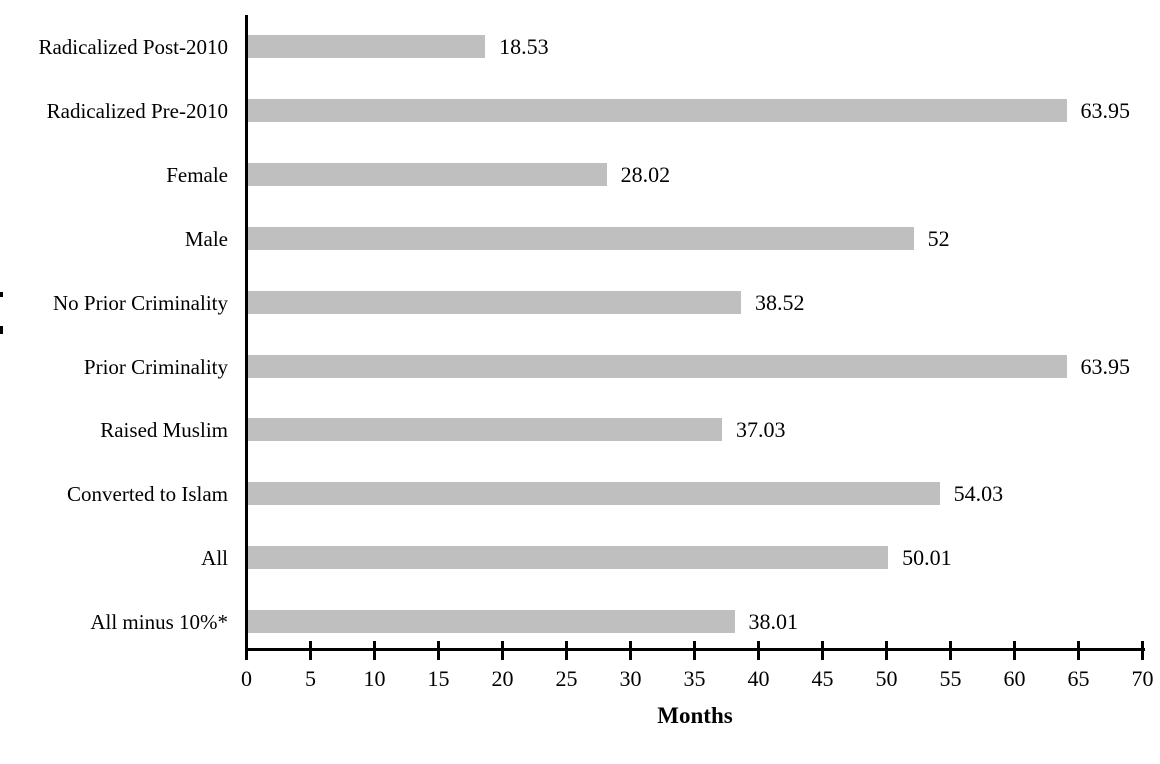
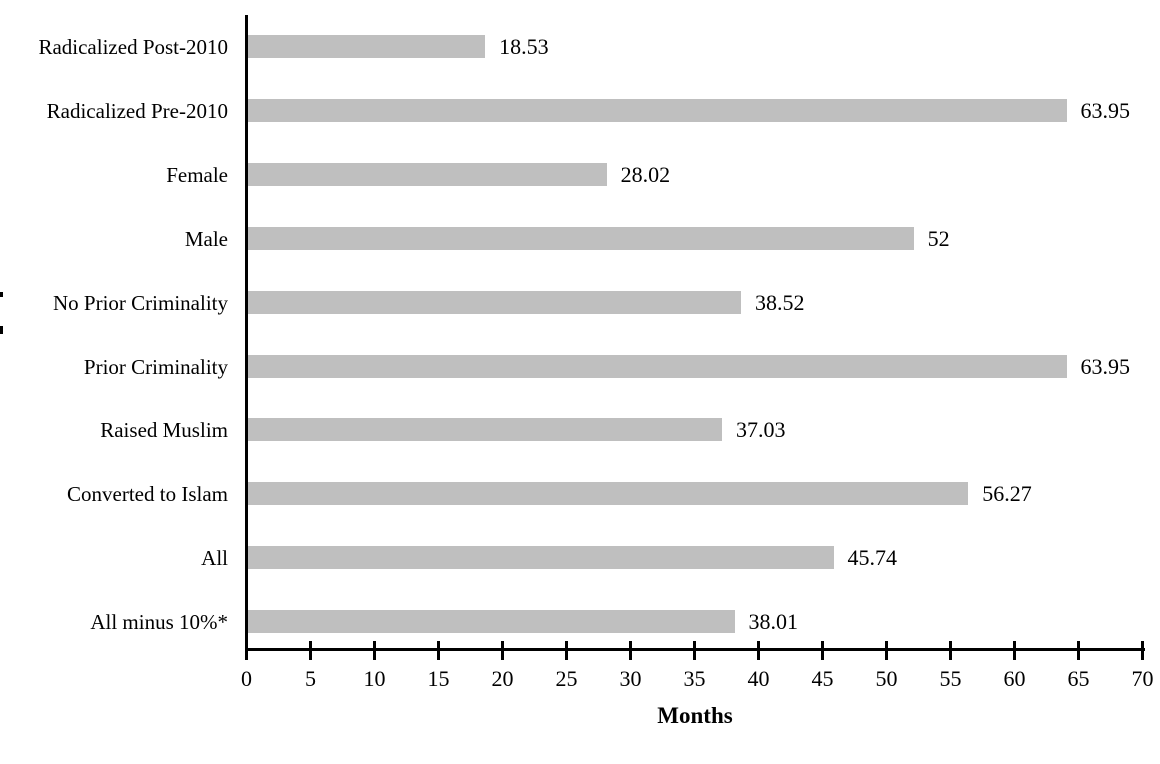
Converted to Islam: 54.03 -> 56.27
All: 50.01 -> 45.74
